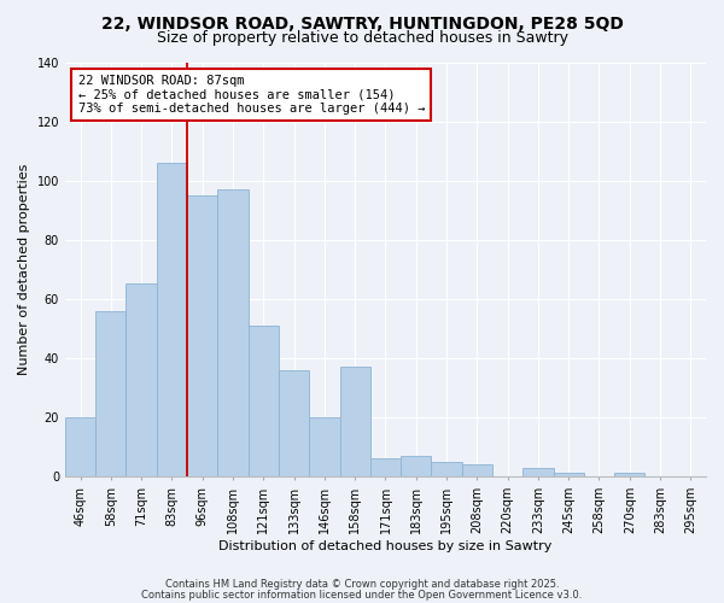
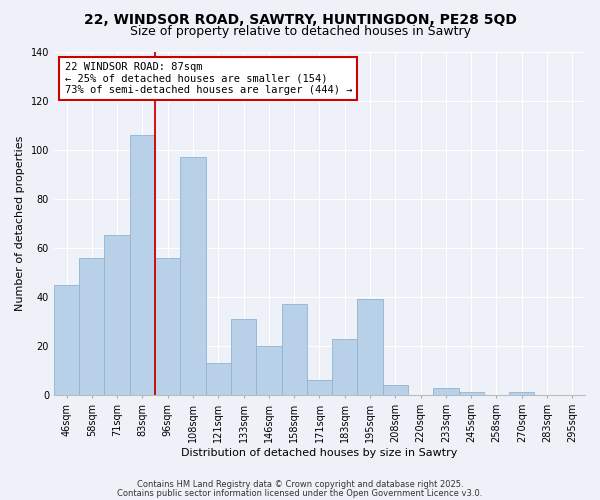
46sqm: 20 -> 45
96sqm: 95 -> 56
121sqm: 51 -> 13
133sqm: 36 -> 31
183sqm: 7 -> 23
195sqm: 5 -> 39
